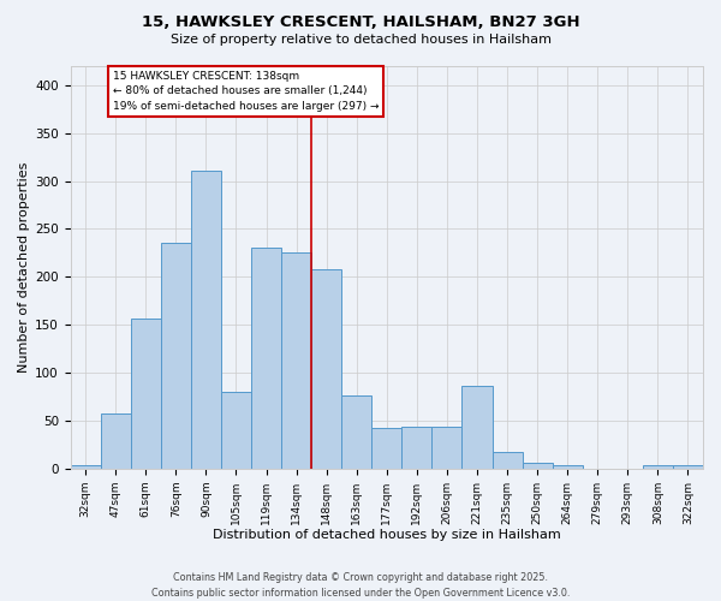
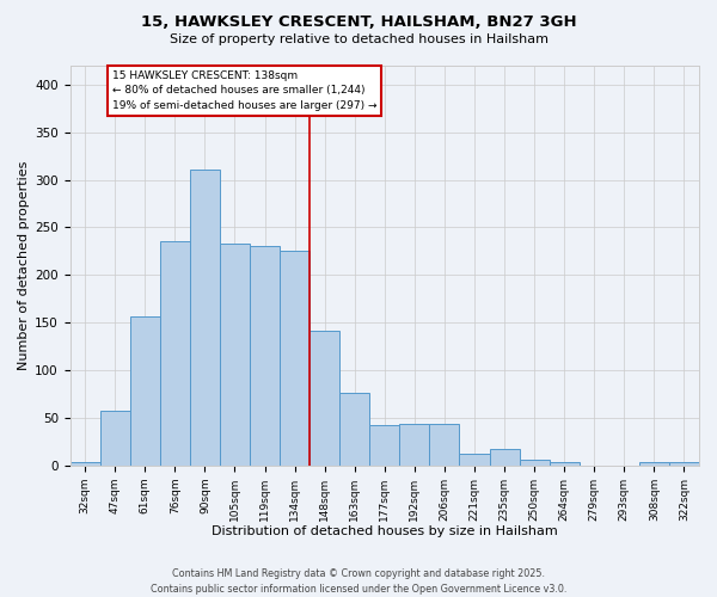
105sqm: 80 -> 233
148sqm: 208 -> 141
221sqm: 86 -> 12
